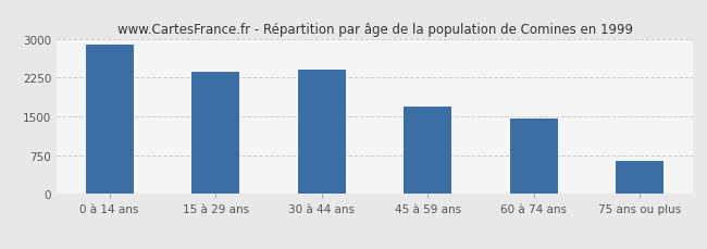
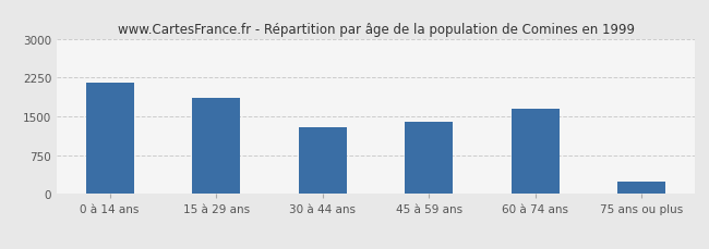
0 à 14 ans: 2890 -> 2150
15 à 29 ans: 2360 -> 1850
30 à 44 ans: 2400 -> 1300
45 à 59 ans: 1700 -> 1400
60 à 74 ans: 1460 -> 1650
75 ans ou plus: 650 -> 250
